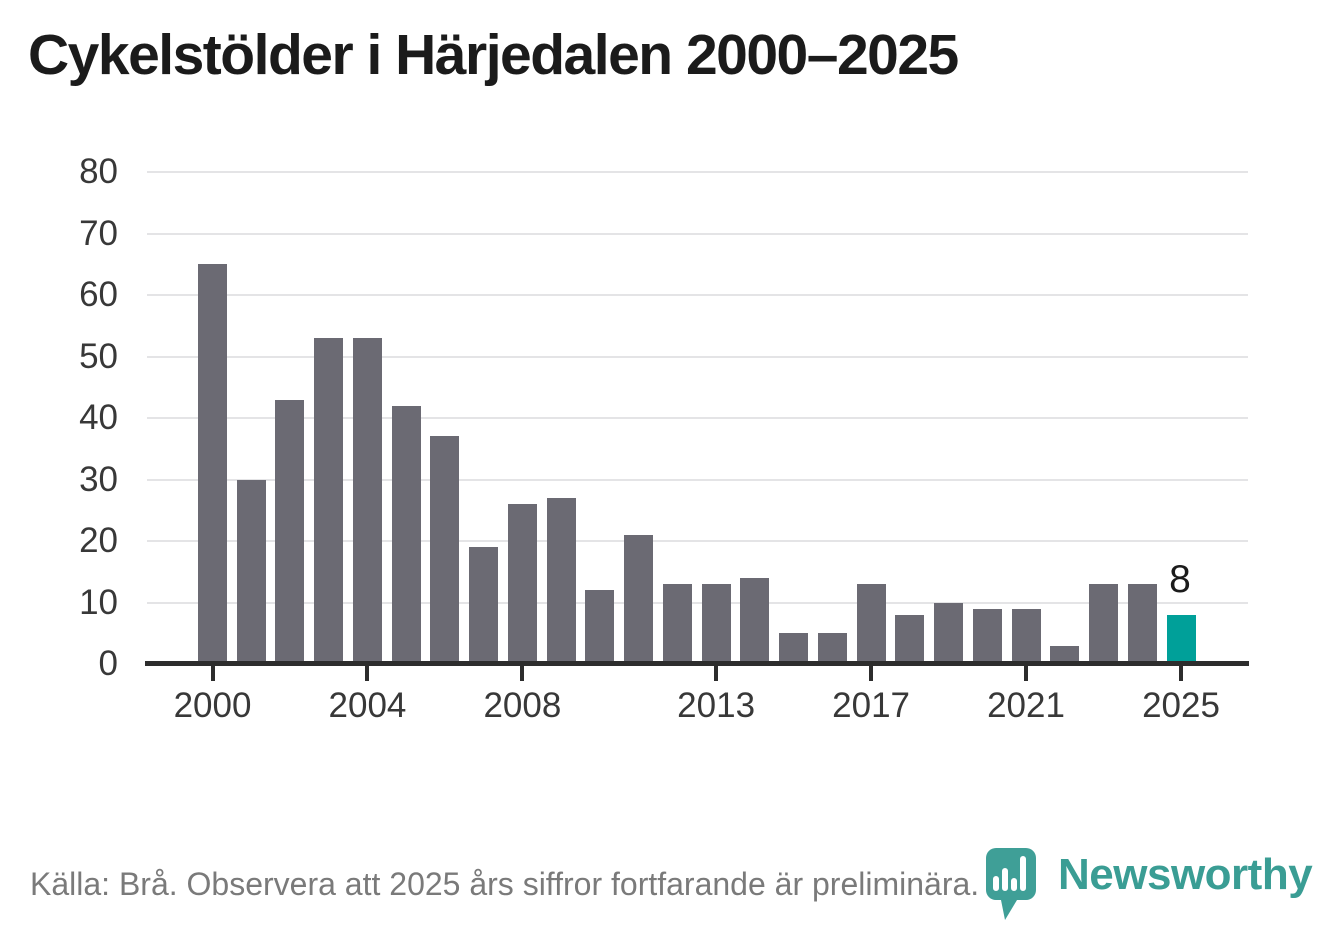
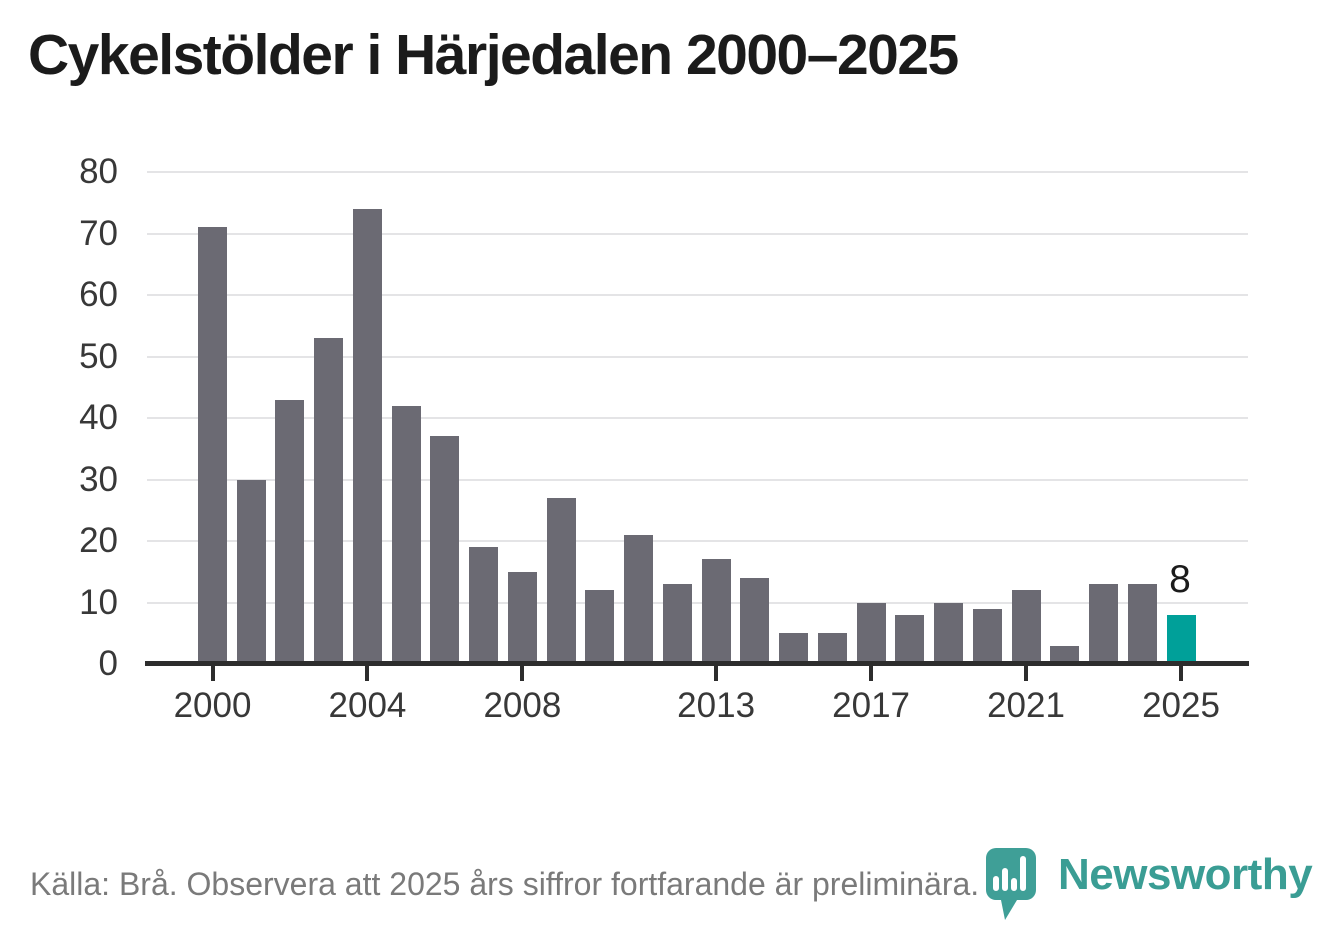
2000: 65 -> 71
2004: 53 -> 74
2008: 26 -> 15
2013: 13 -> 17
2017: 13 -> 10
2021: 9 -> 12
